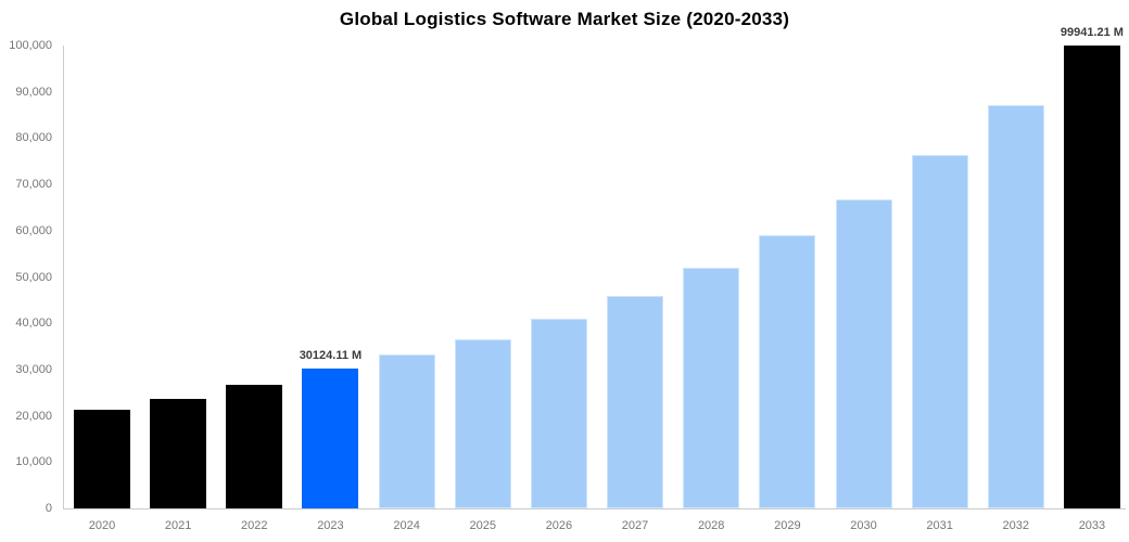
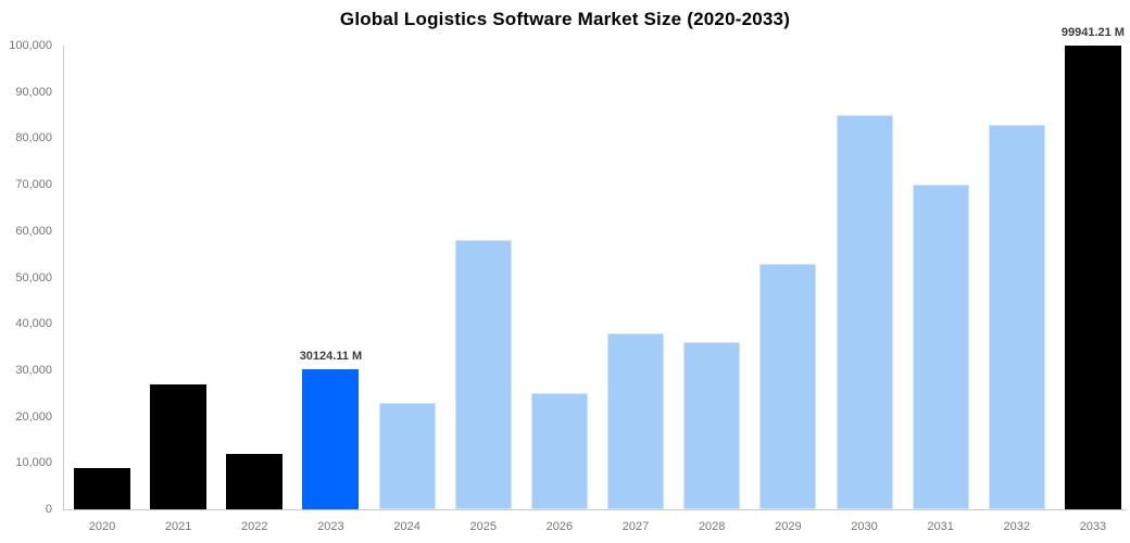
2020: 21000 -> 9000
2021: 24000 -> 27000
2022: 27000 -> 12000
2024: 33000 -> 23000
2025: 37000 -> 58000
2026: 41000 -> 25000
2027: 46000 -> 38000
2028: 52000 -> 36000
2029: 59000 -> 53000
2030: 67000 -> 85000
2031: 76000 -> 70000
2032: 87000 -> 83000
